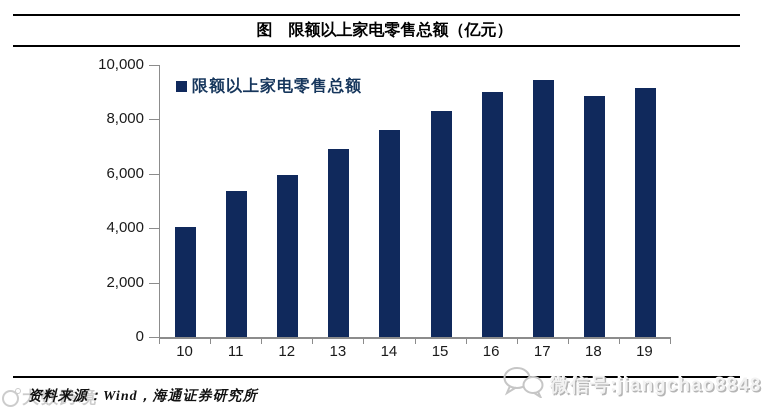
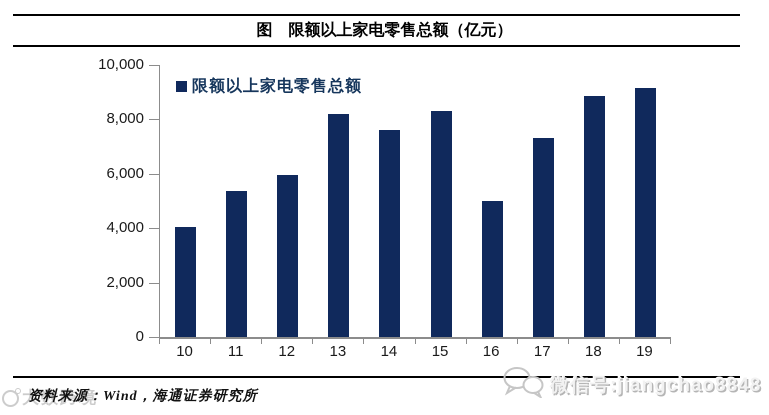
13: 6900 -> 8200
16: 9000 -> 5000
17: 9400 -> 7300
